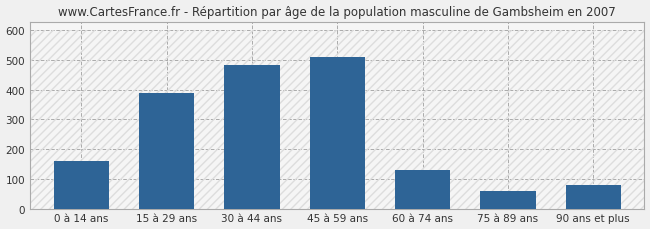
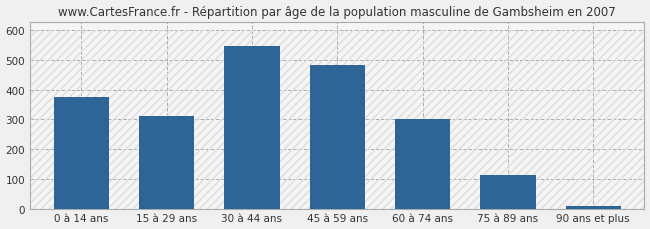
0 à 14 ans: 160 -> 375
15 à 29 ans: 390 -> 312
30 à 44 ans: 485 -> 548
45 à 59 ans: 510 -> 485
60 à 74 ans: 130 -> 302
75 à 89 ans: 60 -> 113
90 ans et plus: 80 -> 8
